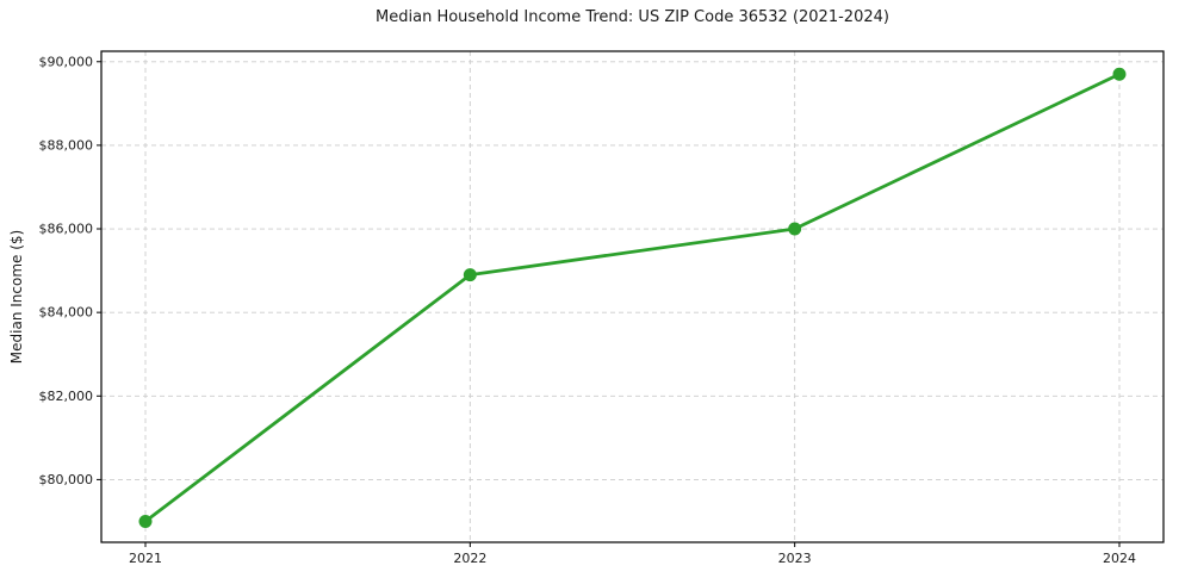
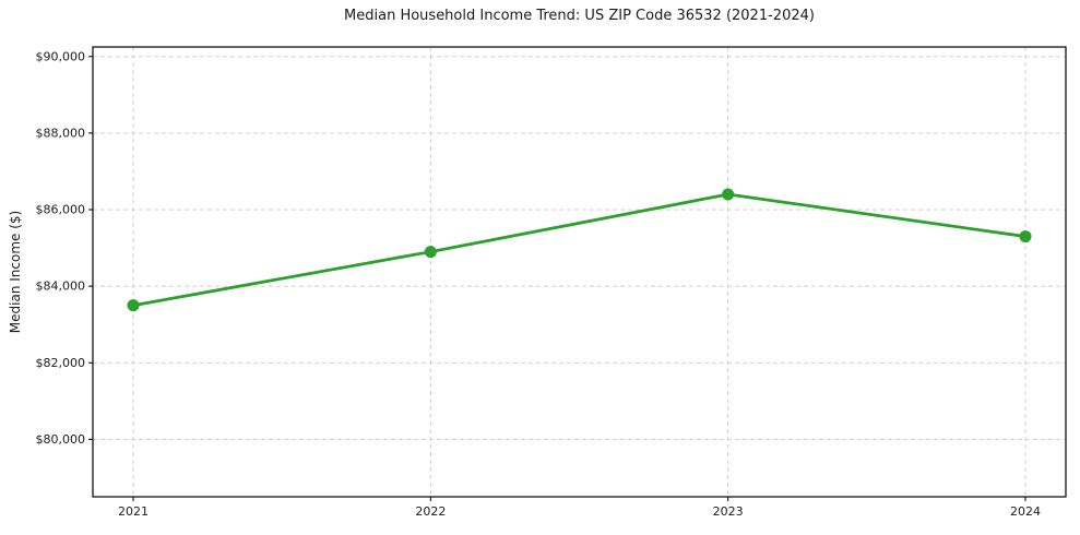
2021: $79000 -> $83500
2023: $86000 -> $86400
2024: $89700 -> $85300
